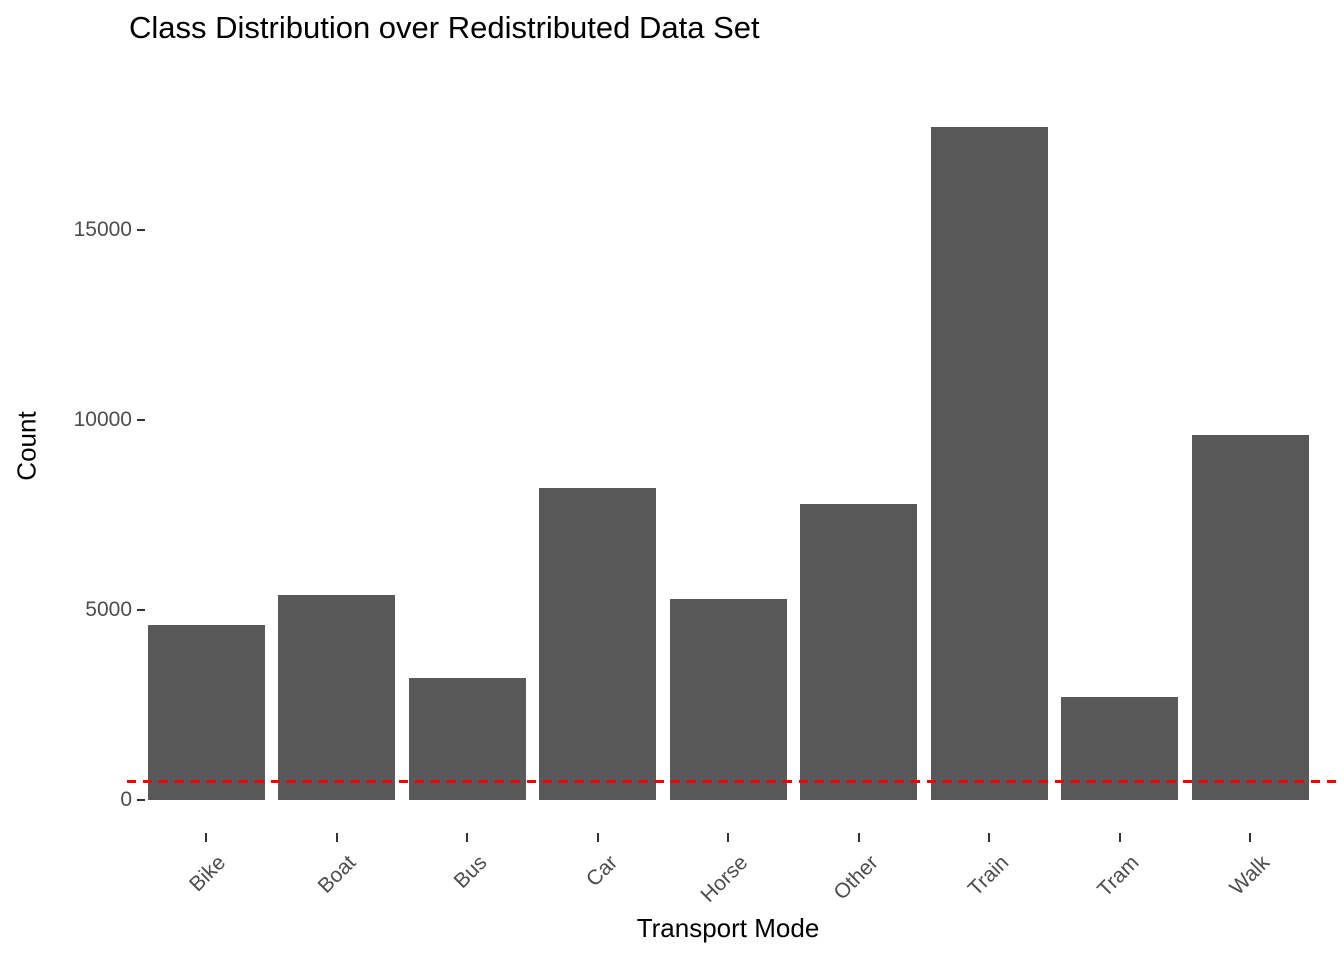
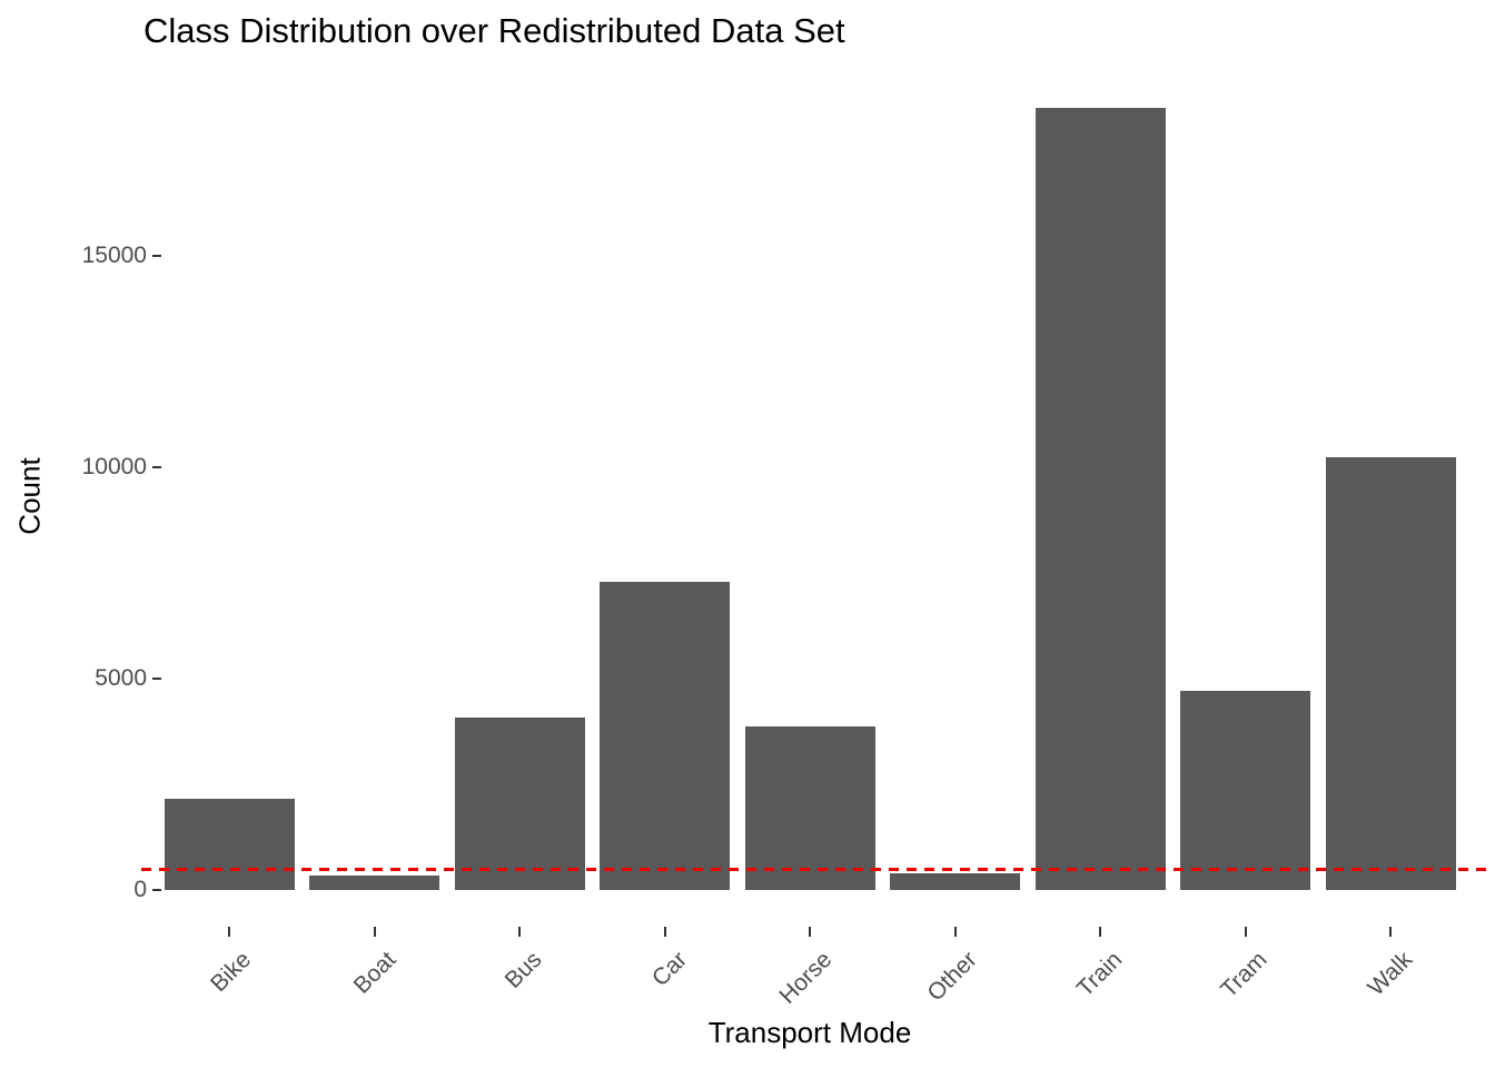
Bike: 4600 -> 2200
Boat: 5400 -> 300
Bus: 3200 -> 4100
Car: 8200 -> 7300
Horse: 5300 -> 3900
Other: 7800 -> 400
Train: 17700 -> 18500
Tram: 2700 -> 4700
Walk: 9600 -> 10200
